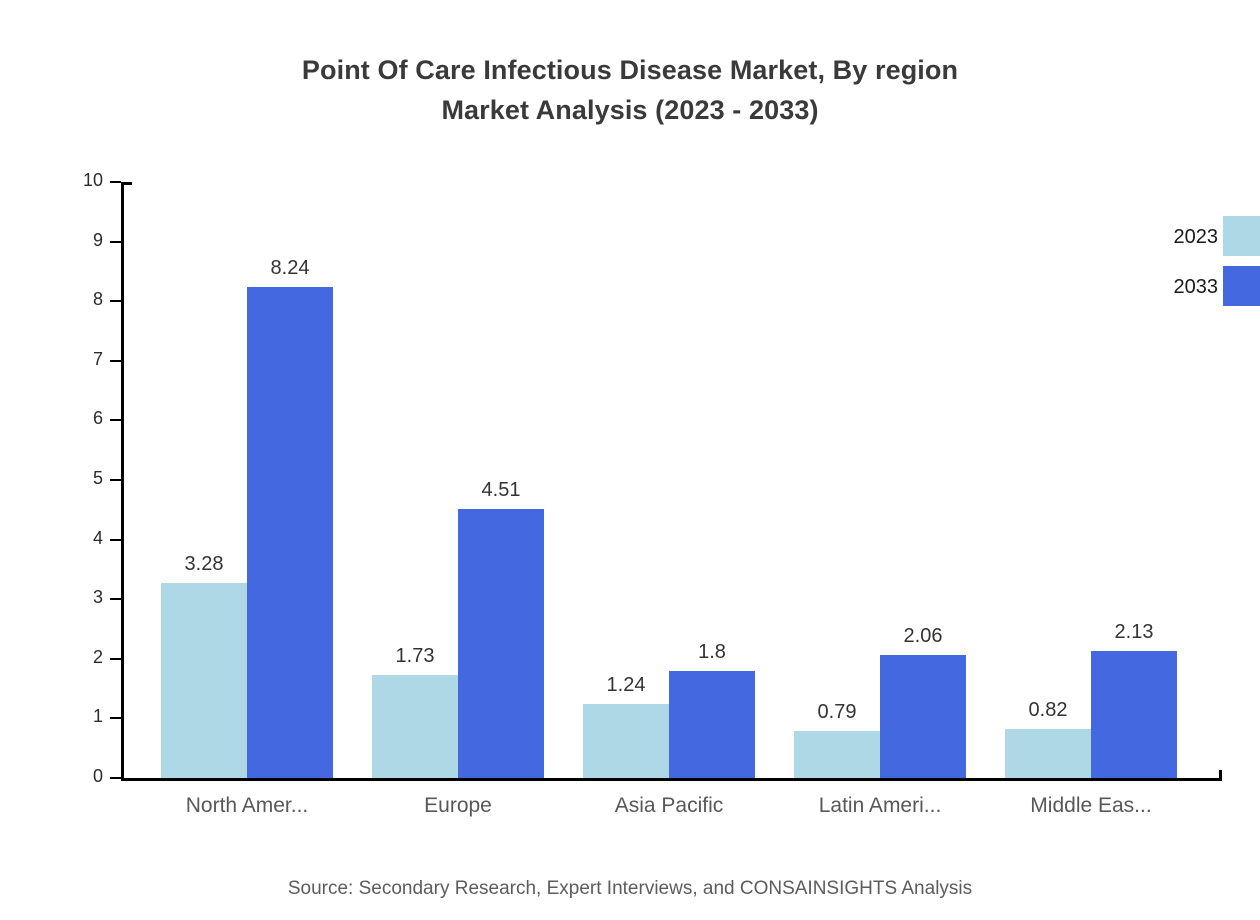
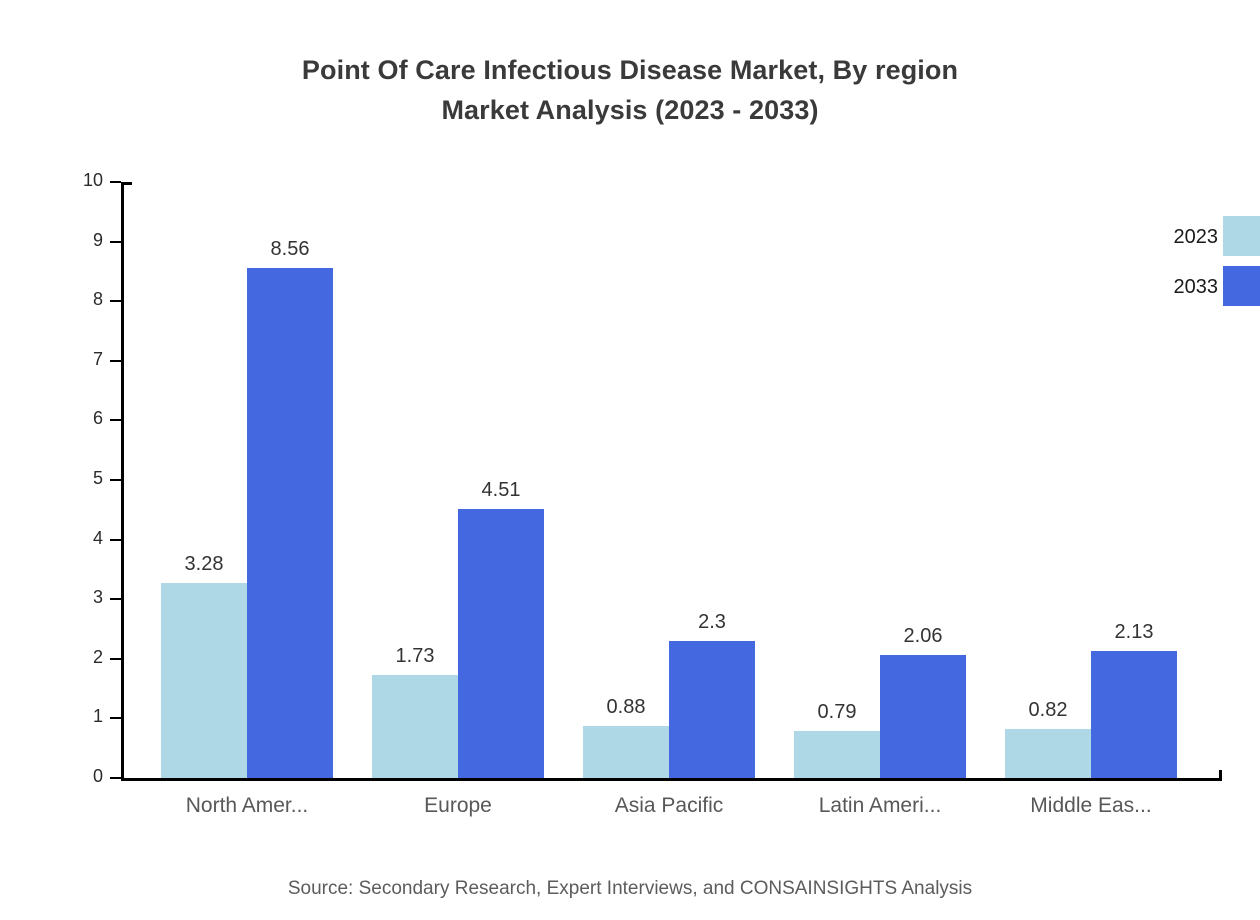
2033/North Amer...: 8.24 -> 8.56
2023/Asia Pacific: 1.24 -> 0.88
2033/Asia Pacific: 1.8 -> 2.3
